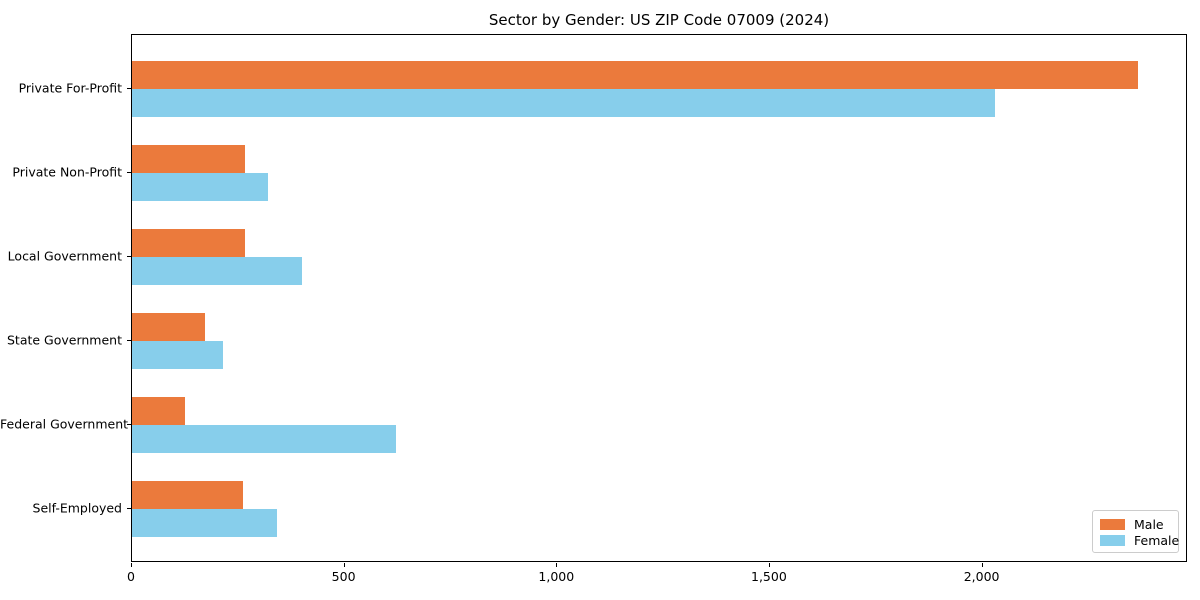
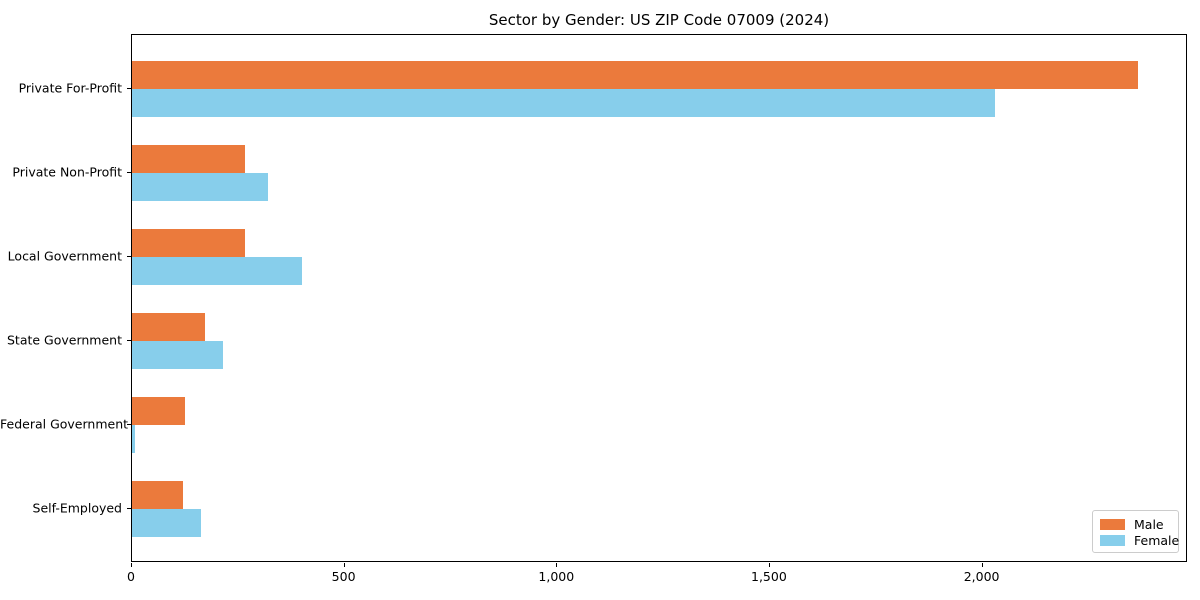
Female/Federal Government: 620 -> 10
Male/Self-Employed: 260 -> 120
Female/Self-Employed: 340 -> 160
